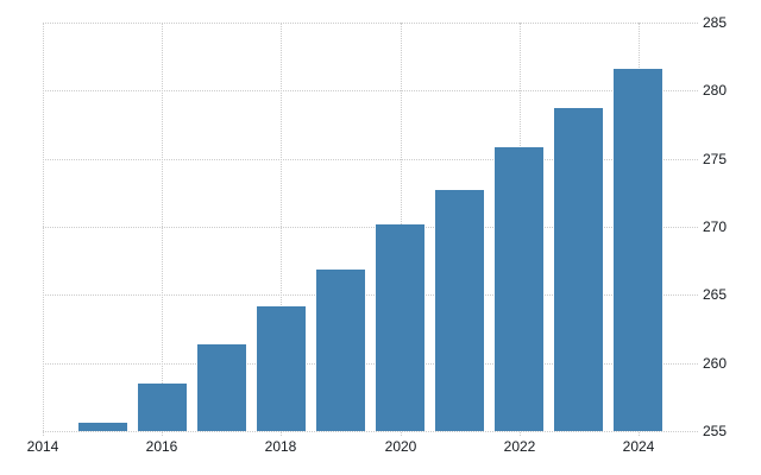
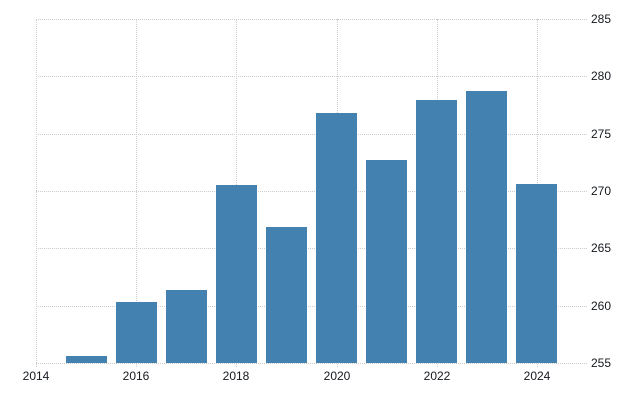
2016: 258.5 -> 260.3
2018: 264.2 -> 270.5
2020: 270.2 -> 276.8
2022: 275.8 -> 277.9
2024: 281.6 -> 270.6
